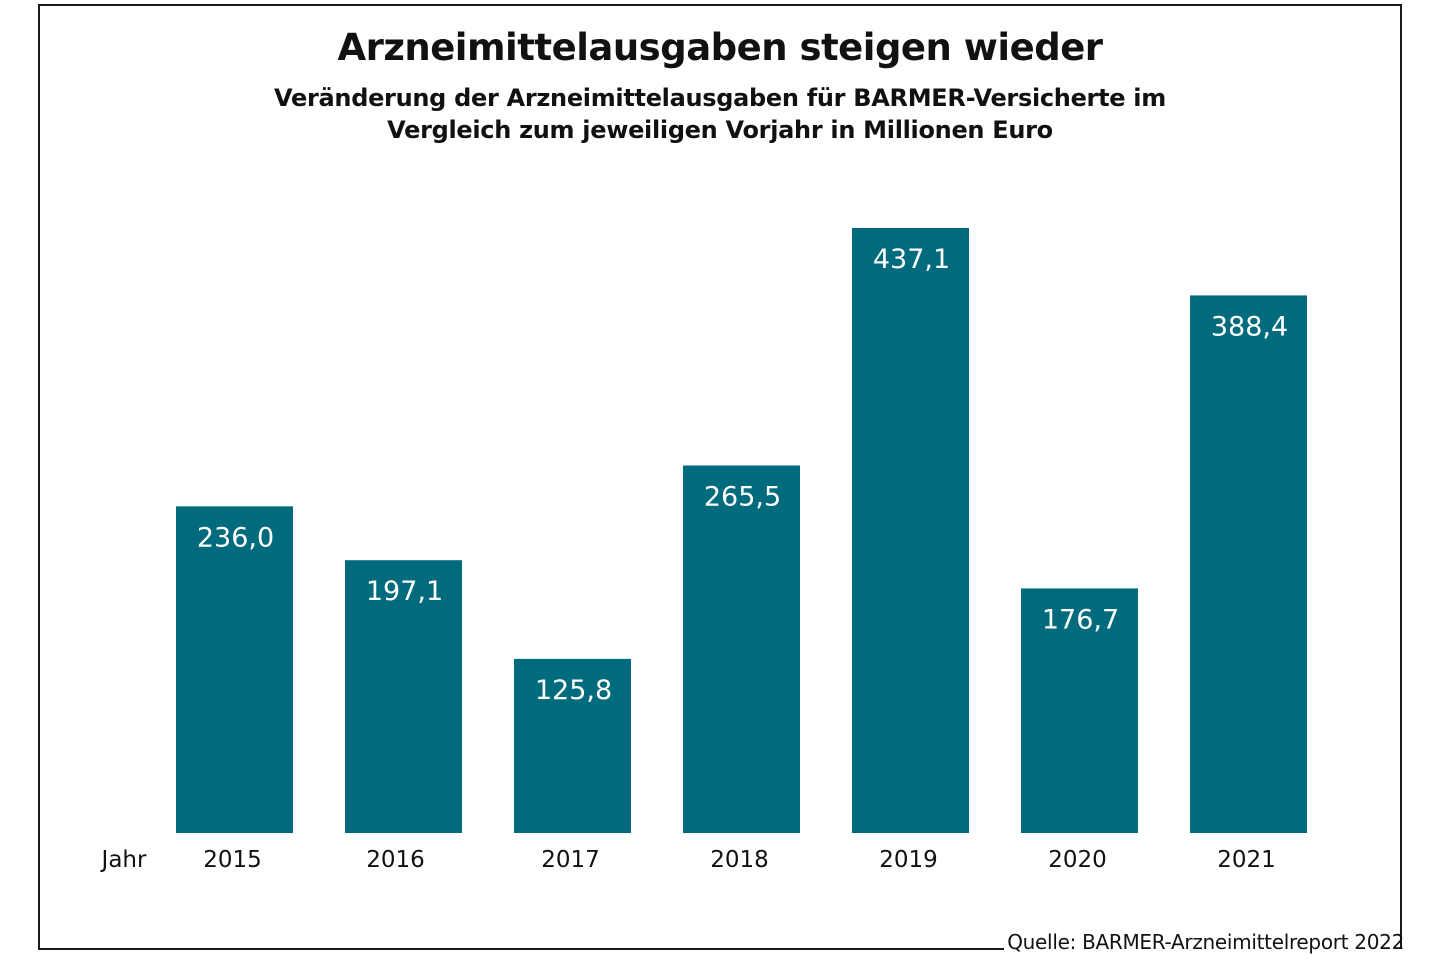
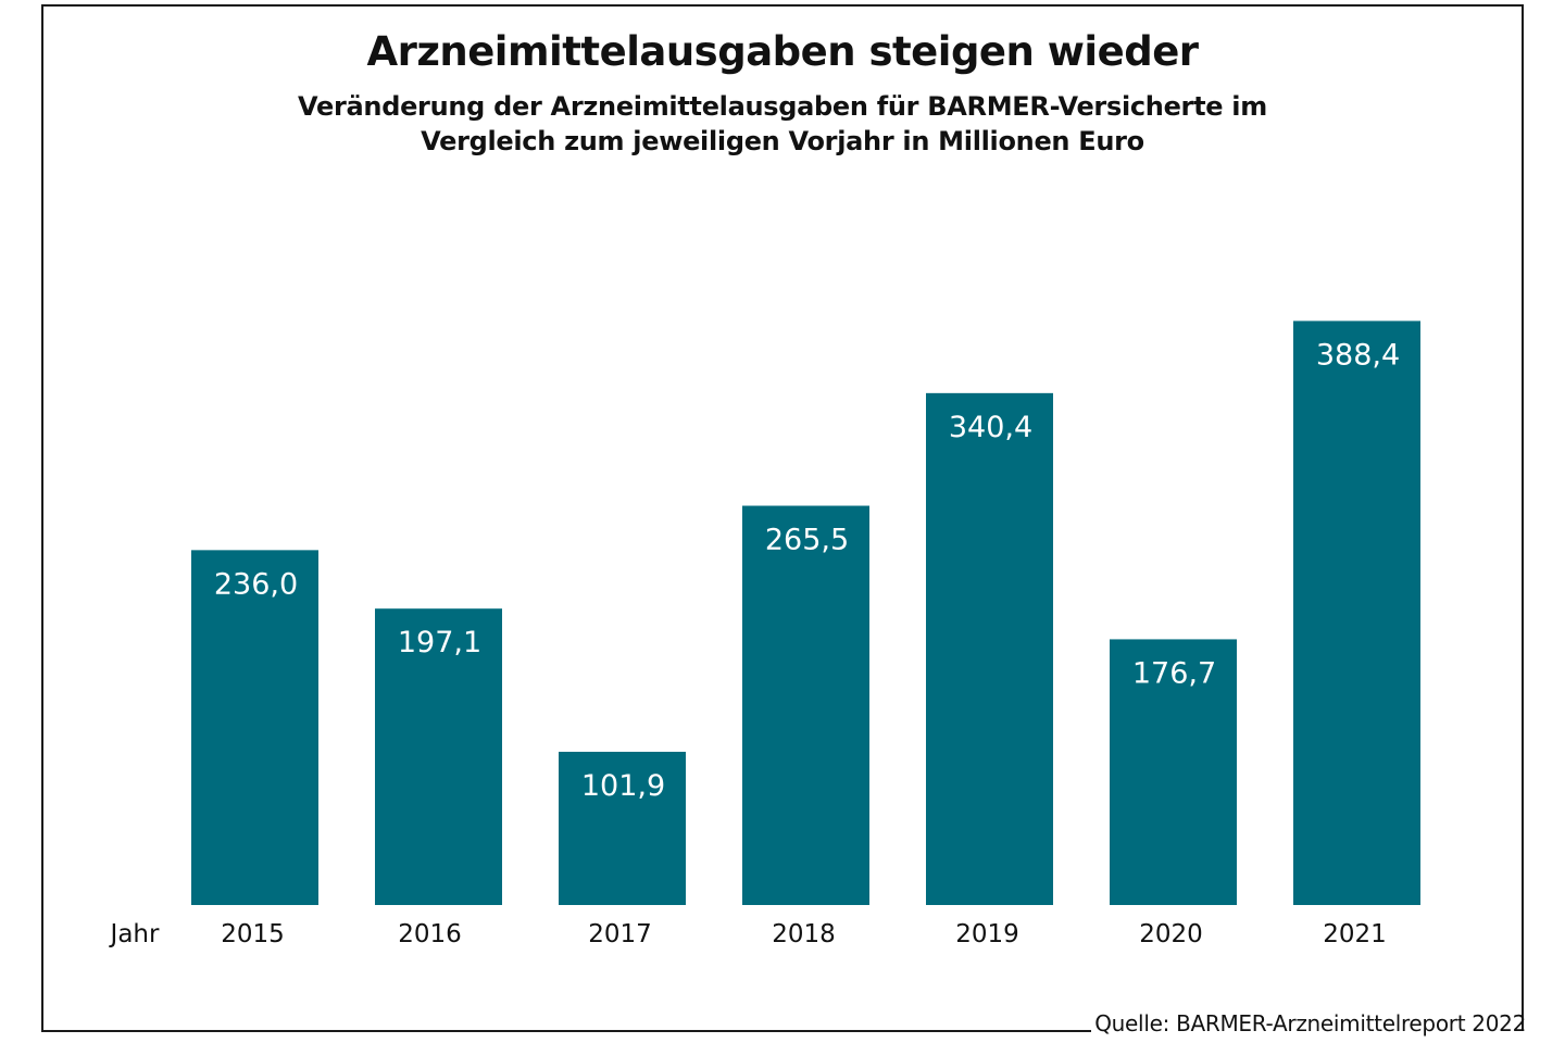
2017: 125,8 -> 101,9
2019: 437,1 -> 340,4
